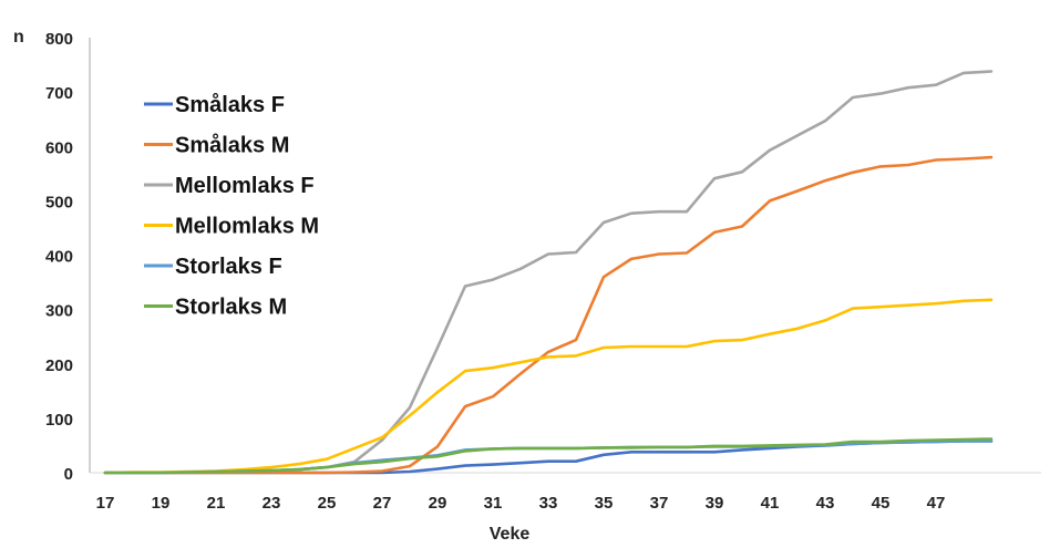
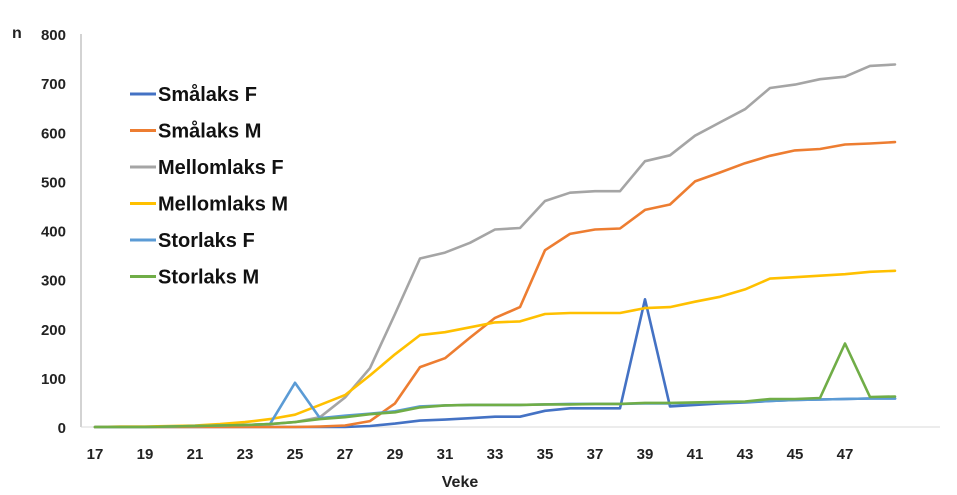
Storlaks F/25: 10 -> 90
Smålaks F/39: 40 -> 260
Storlaks M/47: 60 -> 170
